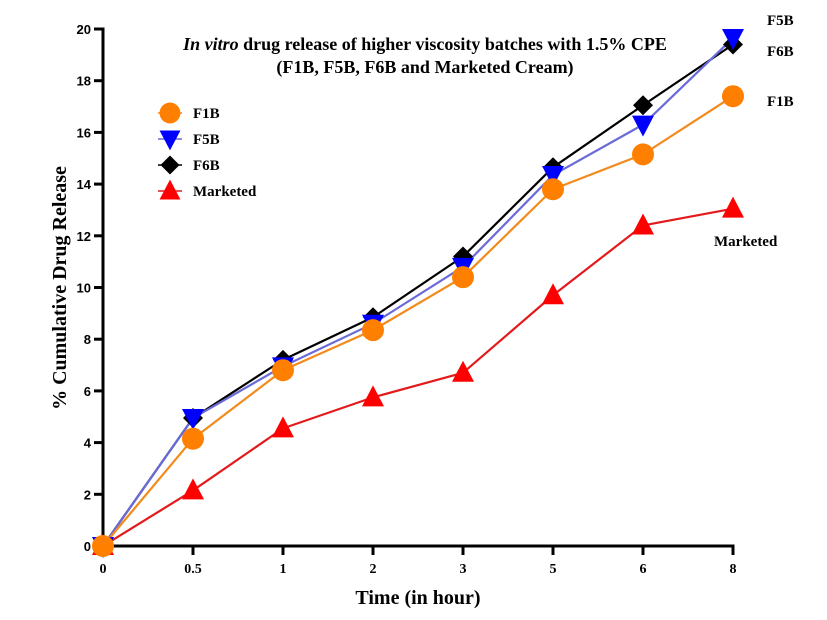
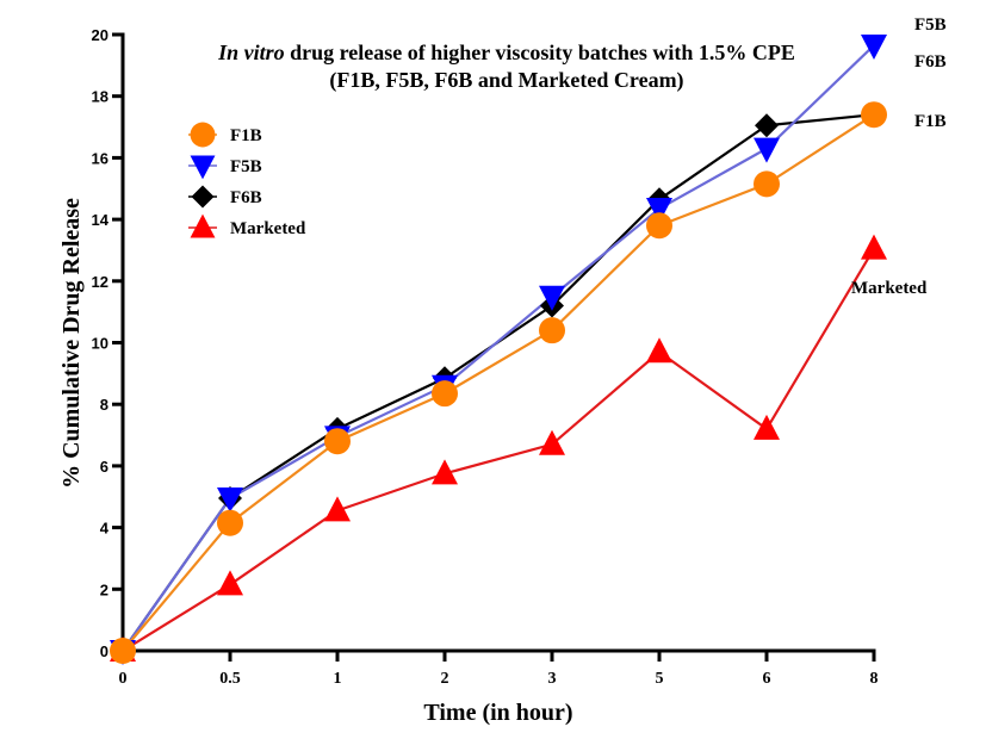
F5B/3: 10.8 -> 11.5
Marketed/6: 12.4 -> 7.2
F6B/8: 19.4 -> 17.4
